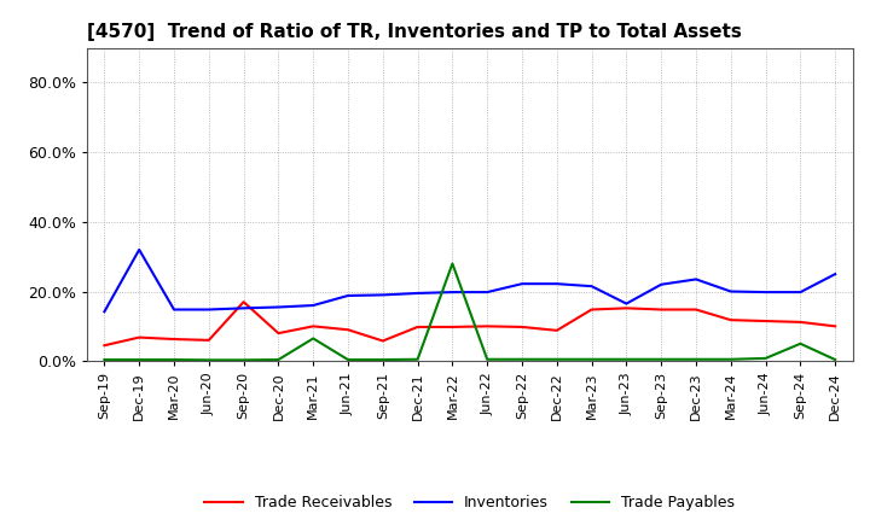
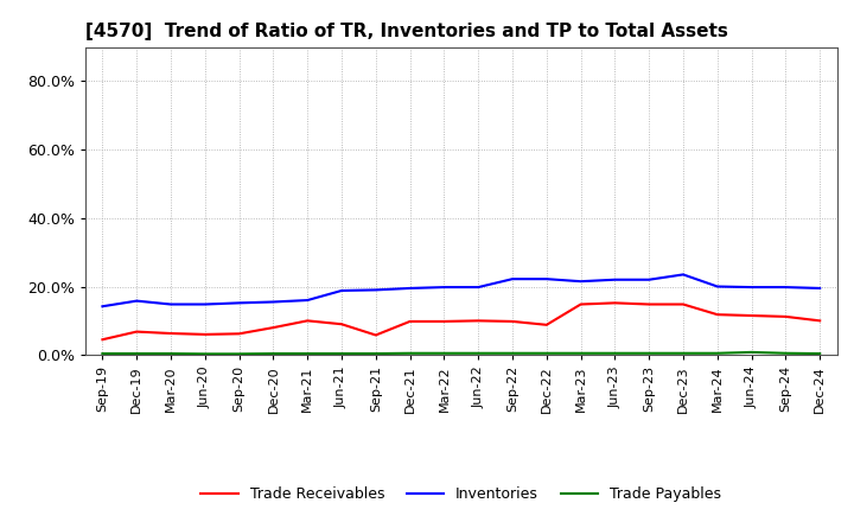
Inventories/Dec-19: 32.0% -> 15.8%
Trade Receivables/Sep-20: 17.0% -> 6.2%
Trade Payables/Mar-21: 6.5% -> 0.4%
Trade Payables/Mar-22: 28.0% -> 0.5%
Inventories/Jun-23: 16.5% -> 22.0%
Trade Payables/Sep-24: 5.0% -> 0.5%
Inventories/Dec-24: 25.0% -> 19.5%
